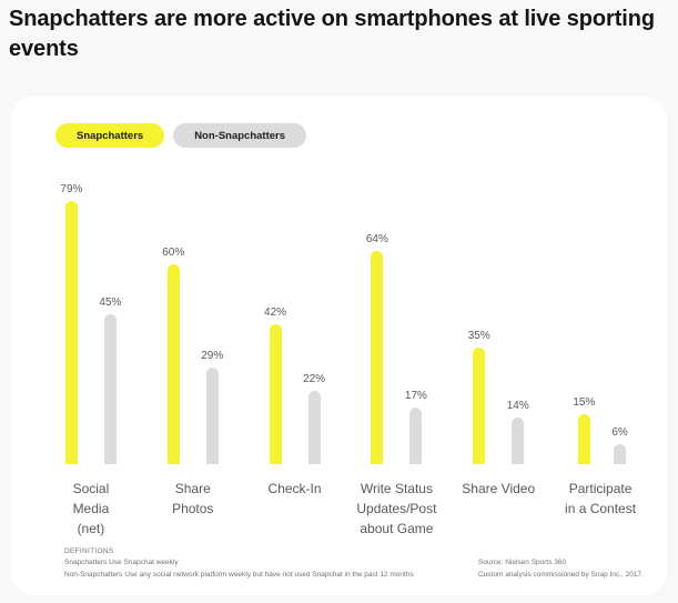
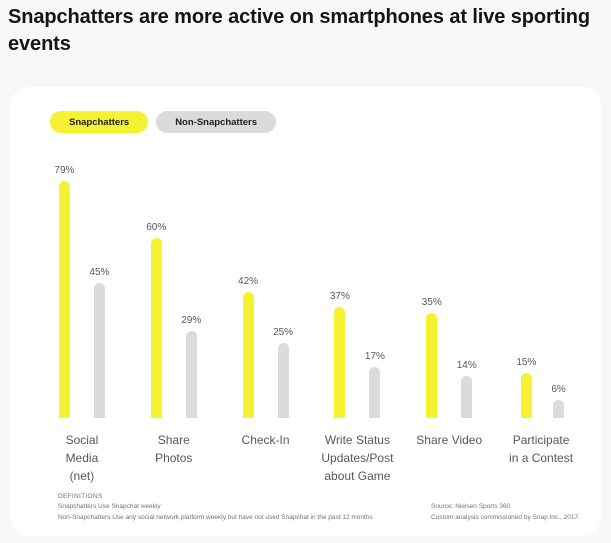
Non-Snapchatters/Check-In: 22% -> 25%
Snapchatters/Write Status Updates/Post about Game: 64% -> 37%
